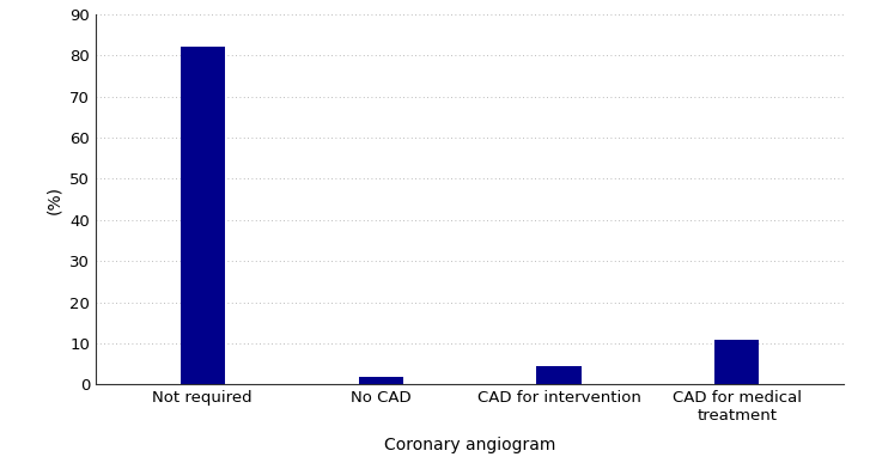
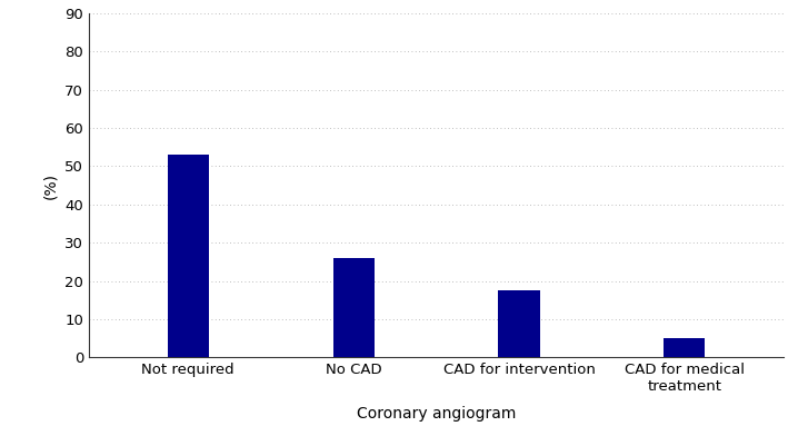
Not required: 82.0 -> 53.0
No CAD: 2.0 -> 26.0
CAD for intervention: 4.5 -> 17.5
CAD for medical treatment: 11.0 -> 5.0
